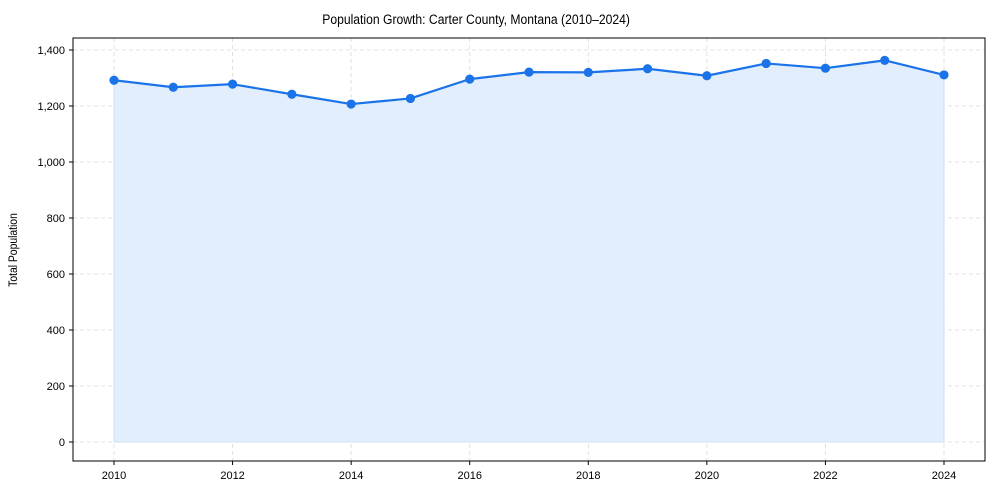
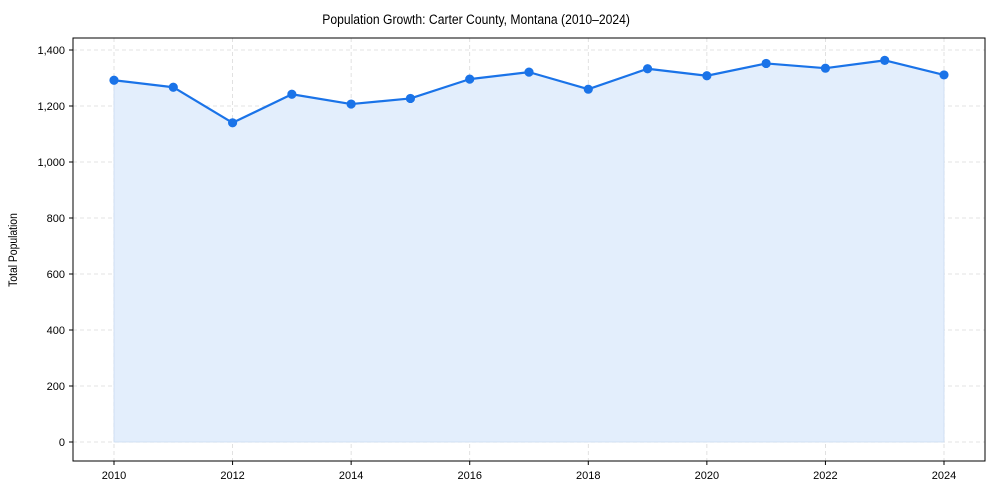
2012: 1280 -> 1140
2018: 1320 -> 1260
